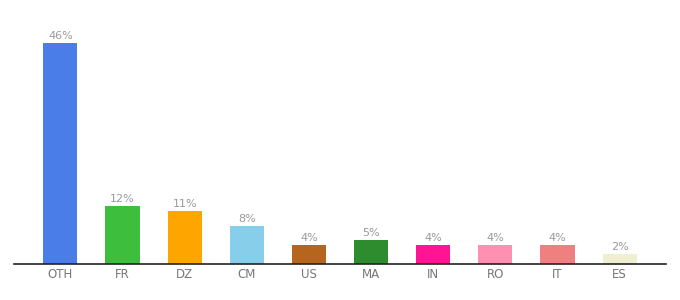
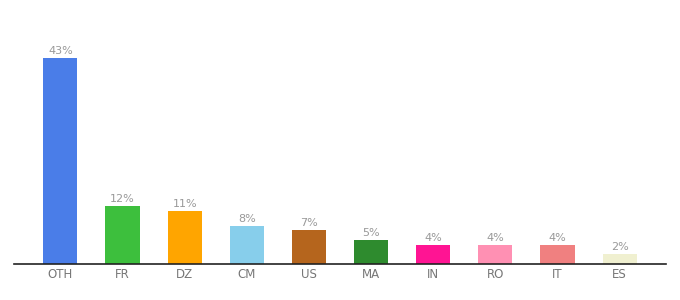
OTH: 46% -> 43%
US: 4% -> 7%
